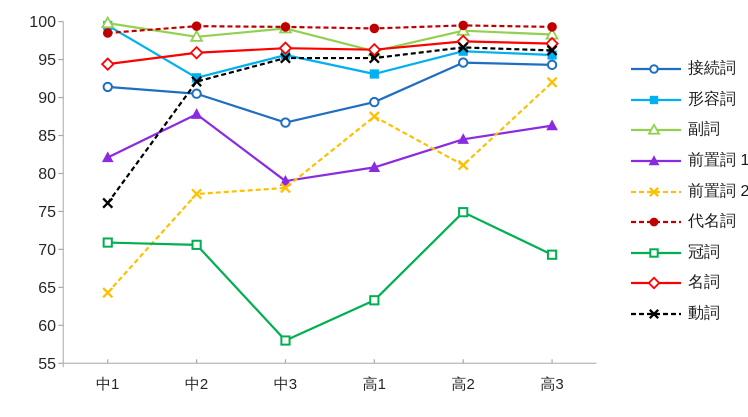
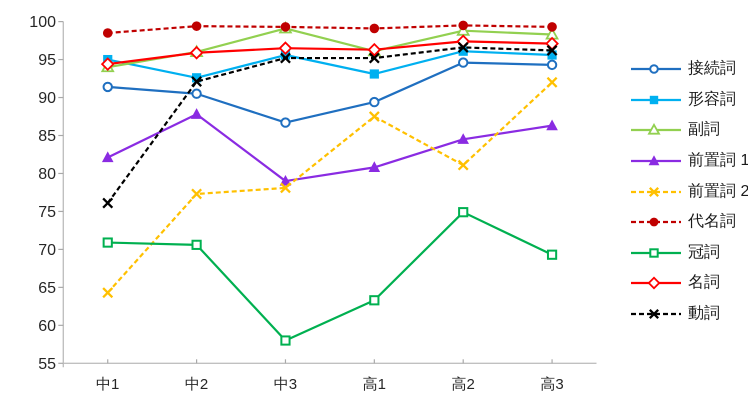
形容詞/中1: 100 -> 95
副詞/中1: 100 -> 94
副詞/中2: 98 -> 96
